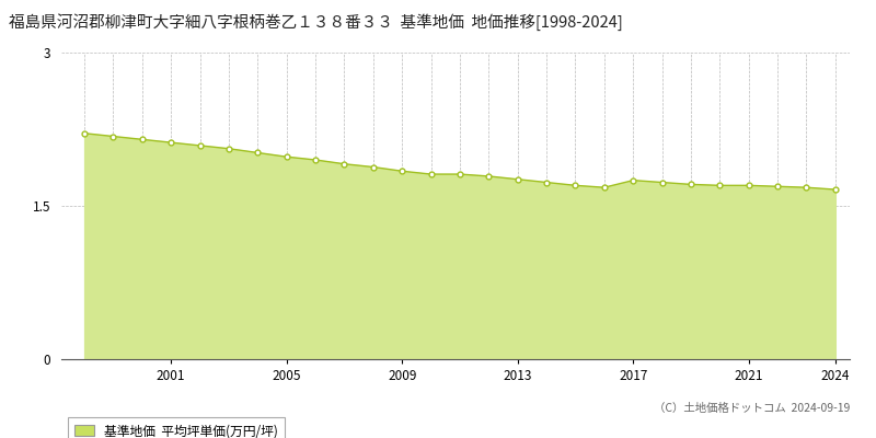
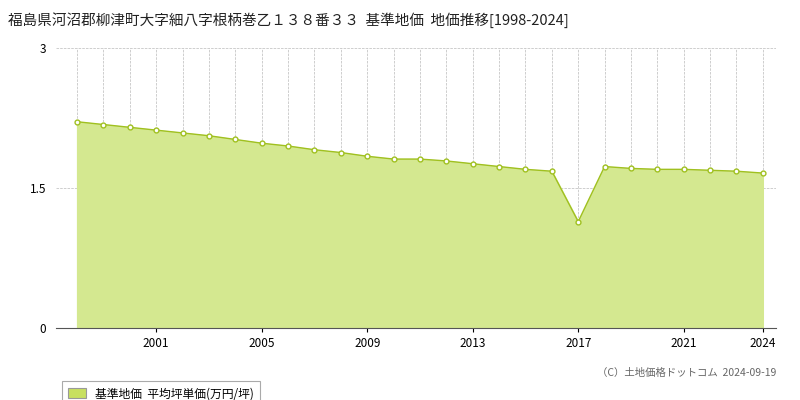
2017: 1.75 -> 1.14
